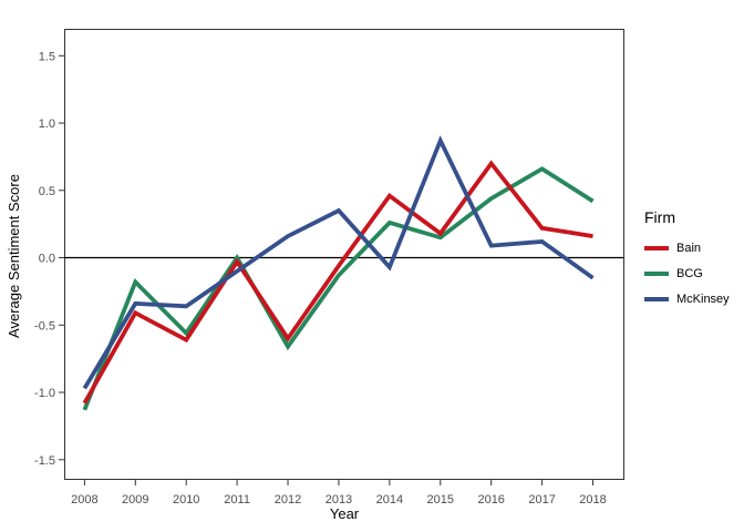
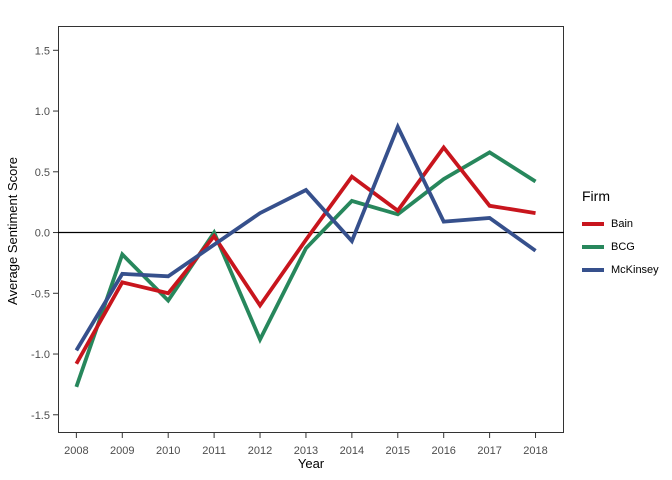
BCG/2008: -1.13 -> -1.27
Bain/2010: -0.61 -> -0.50
BCG/2012: -0.66 -> -0.88
